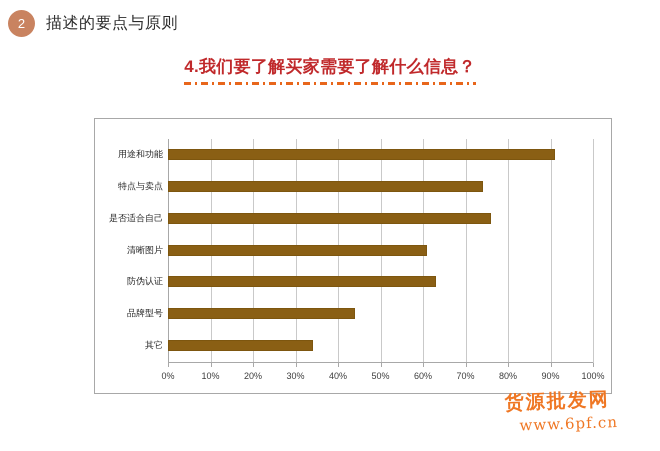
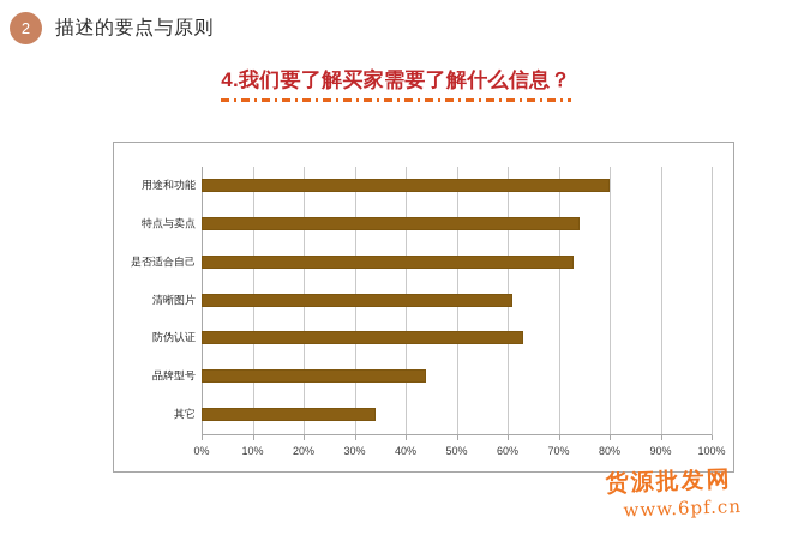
用途和功能: 91% -> 80%
是否适合自己: 76% -> 73%
